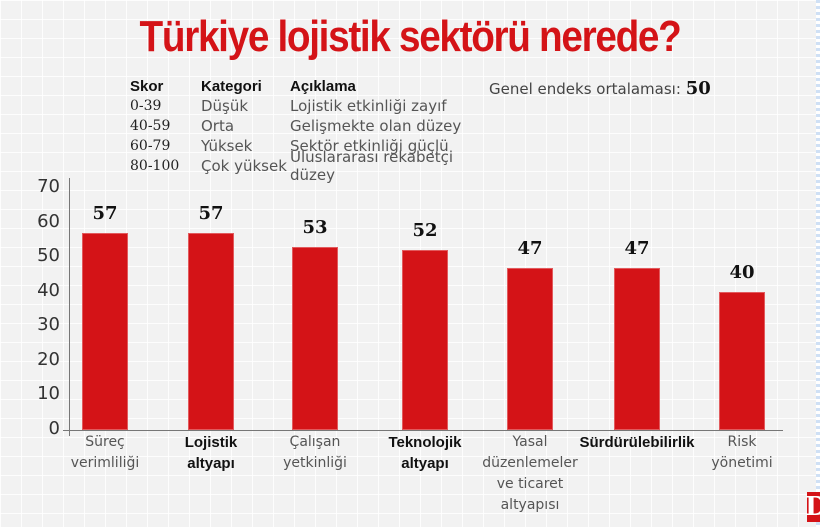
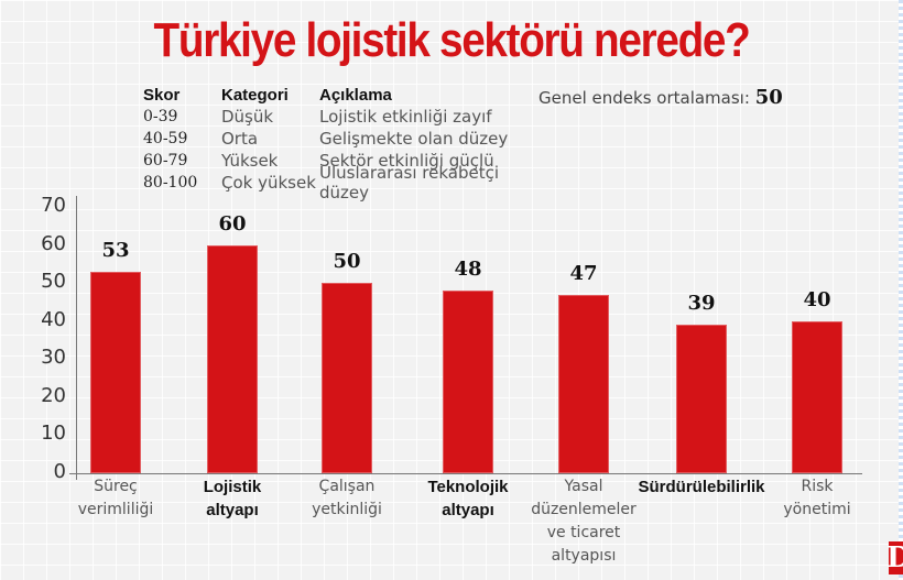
Süreç verimliliği: 57 -> 53
Lojistik altyapı: 57 -> 60
Çalışan yetkinliği: 53 -> 50
Teknolojik altyapı: 52 -> 48
Sürdürülebilirlik: 47 -> 39
